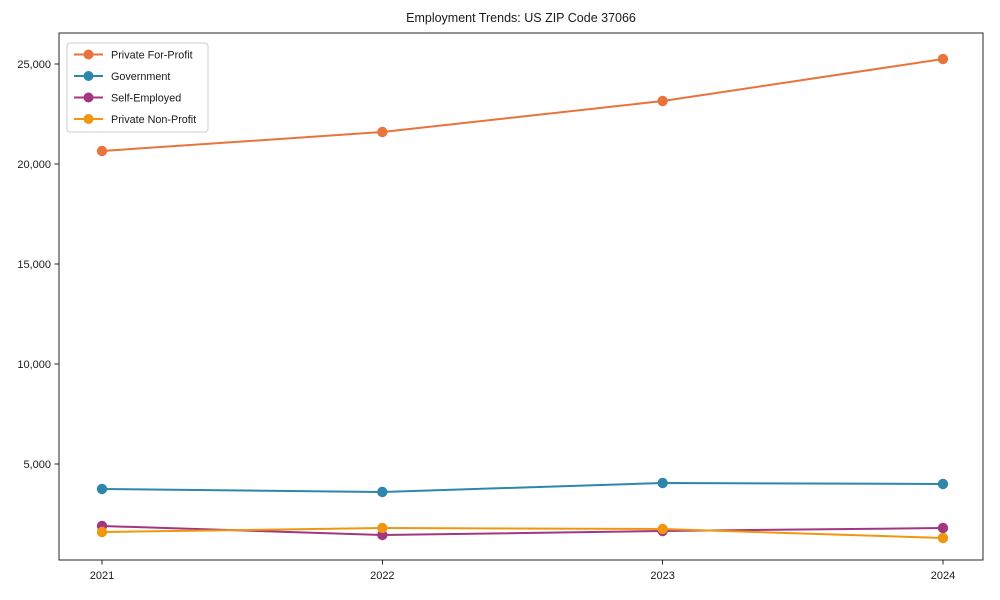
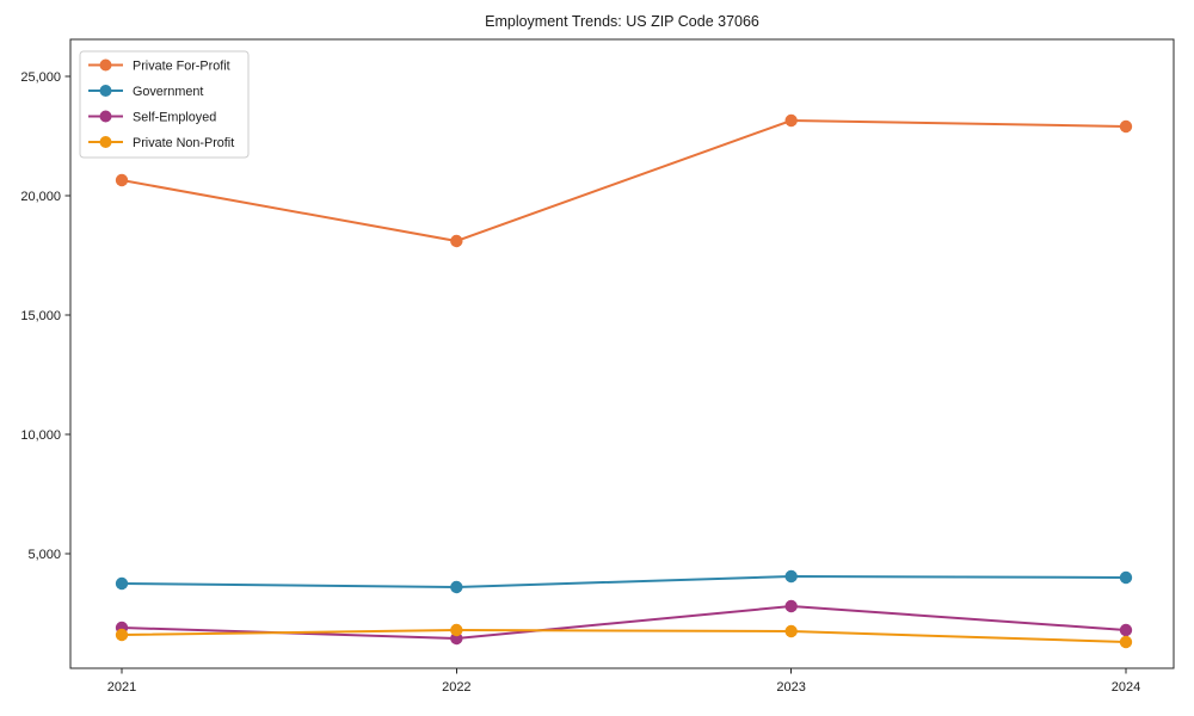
Private For-Profit/2022: 21600 -> 18100
Self-Employed/2023: 1600 -> 2800
Private For-Profit/2024: 25200 -> 22900
